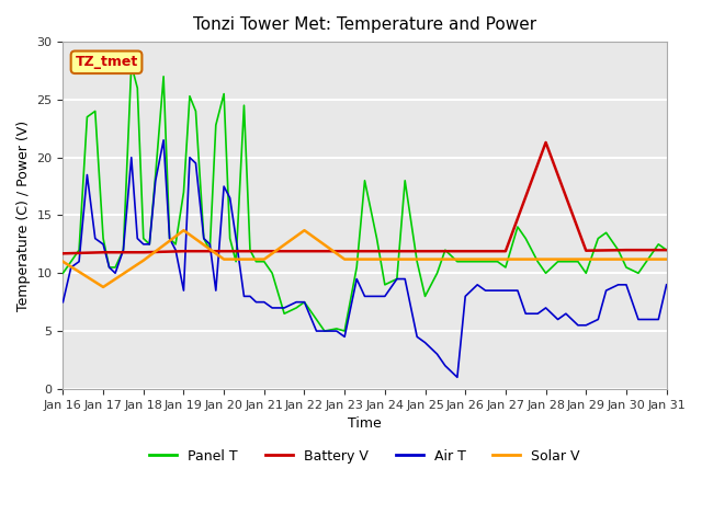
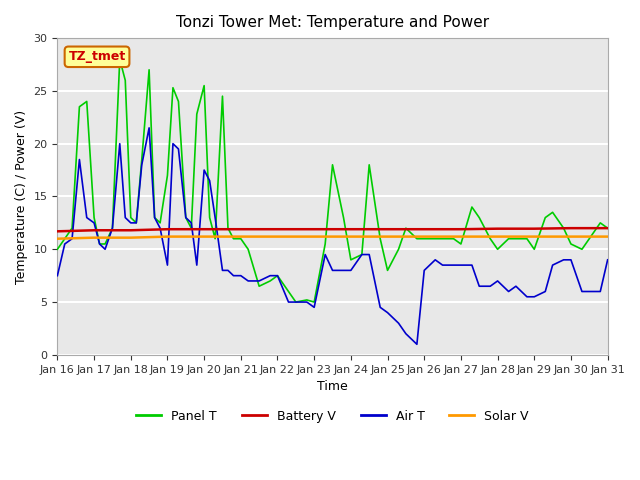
Solar V/Jan 17: 8.8 -> 11.1
Solar V/Jan 19: 13.7 -> 11.2
Solar V/Jan 22: 13.7 -> 11.2
Battery V/Jan 28: 21.3 -> 11.9
